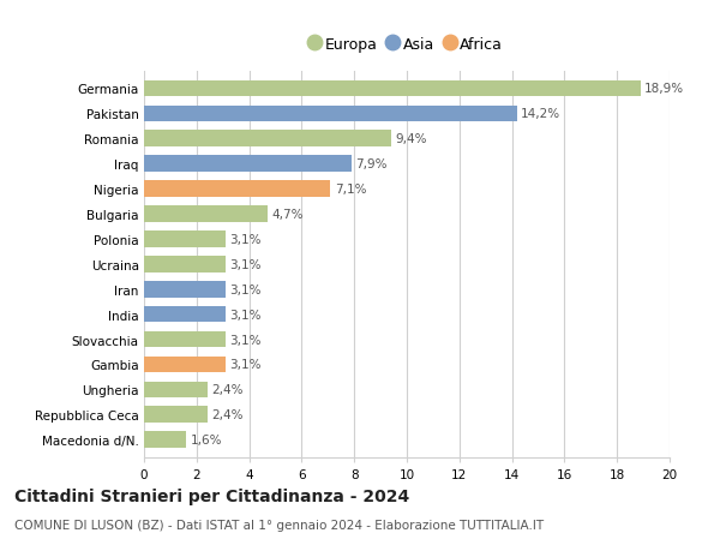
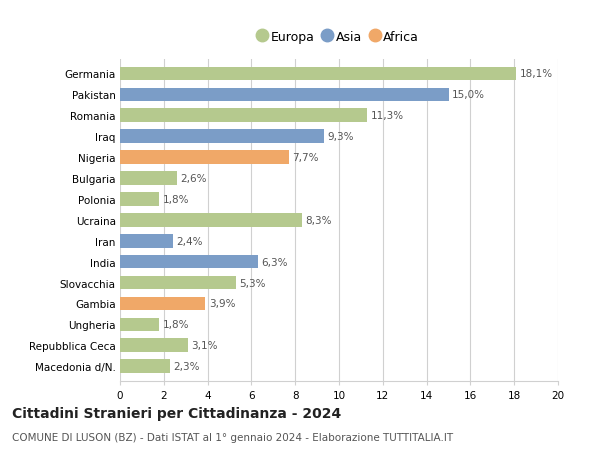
Germania: 18,9% -> 18,1%
Pakistan: 14,2% -> 15,0%
Romania: 9,4% -> 11,3%
Iraq: 7,9% -> 9,3%
Nigeria: 7,1% -> 7,7%
Bulgaria: 4,7% -> 2,6%
Polonia: 3,1% -> 1,8%
Ucraina: 3,1% -> 8,3%
Iran: 3,1% -> 2,4%
India: 3,1% -> 6,3%
Slovacchia: 3,1% -> 5,3%
Gambia: 3,1% -> 3,9%
Ungheria: 2,4% -> 1,8%
Repubblica Ceca: 2,4% -> 3,1%
Macedonia d/N.: 1,6% -> 2,3%
